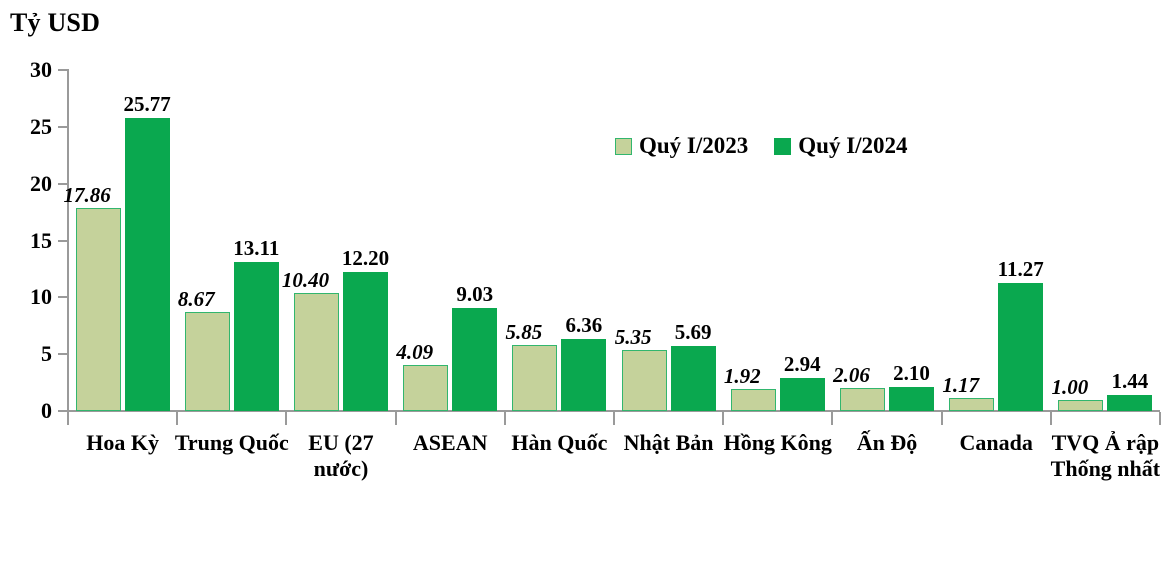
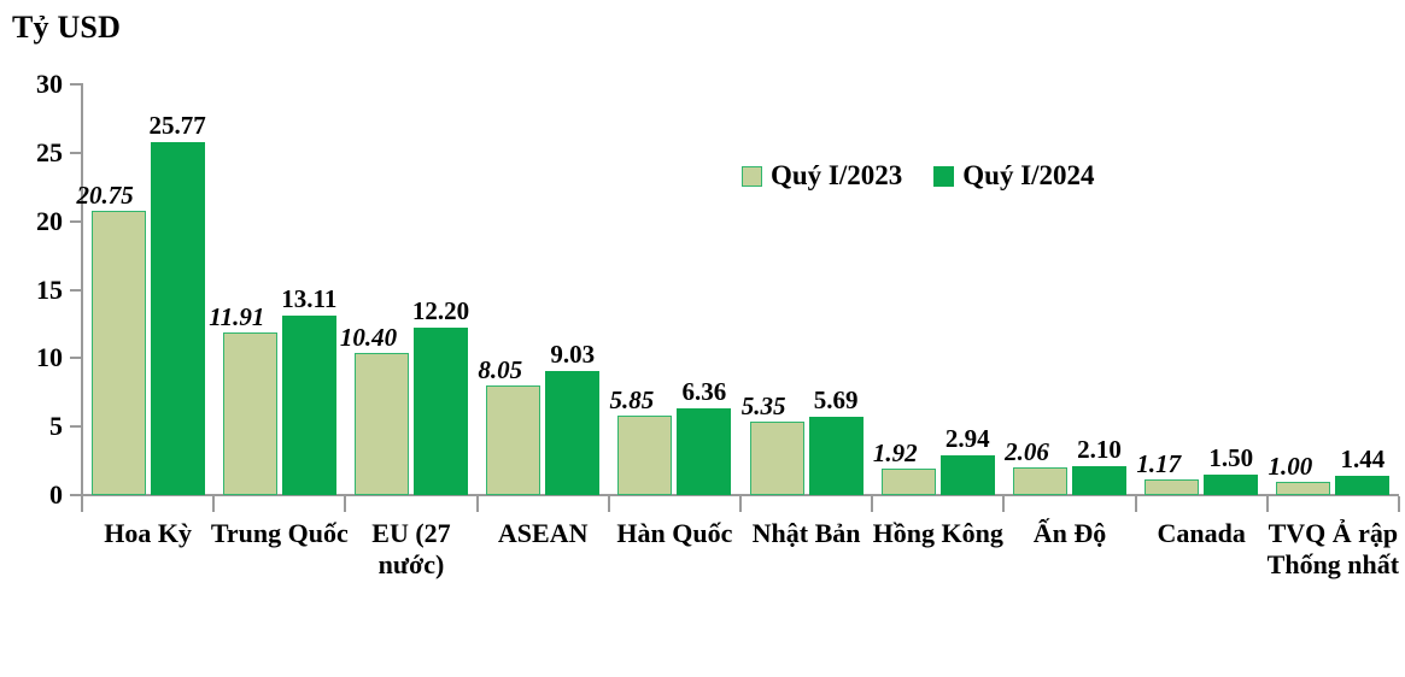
Quý I/2023/Hoa Kỳ: 17.86 -> 20.75
Quý I/2023/Trung Quốc: 8.67 -> 11.91
Quý I/2023/ASEAN: 4.09 -> 8.05
Quý I/2024/Canada: 11.27 -> 1.50
